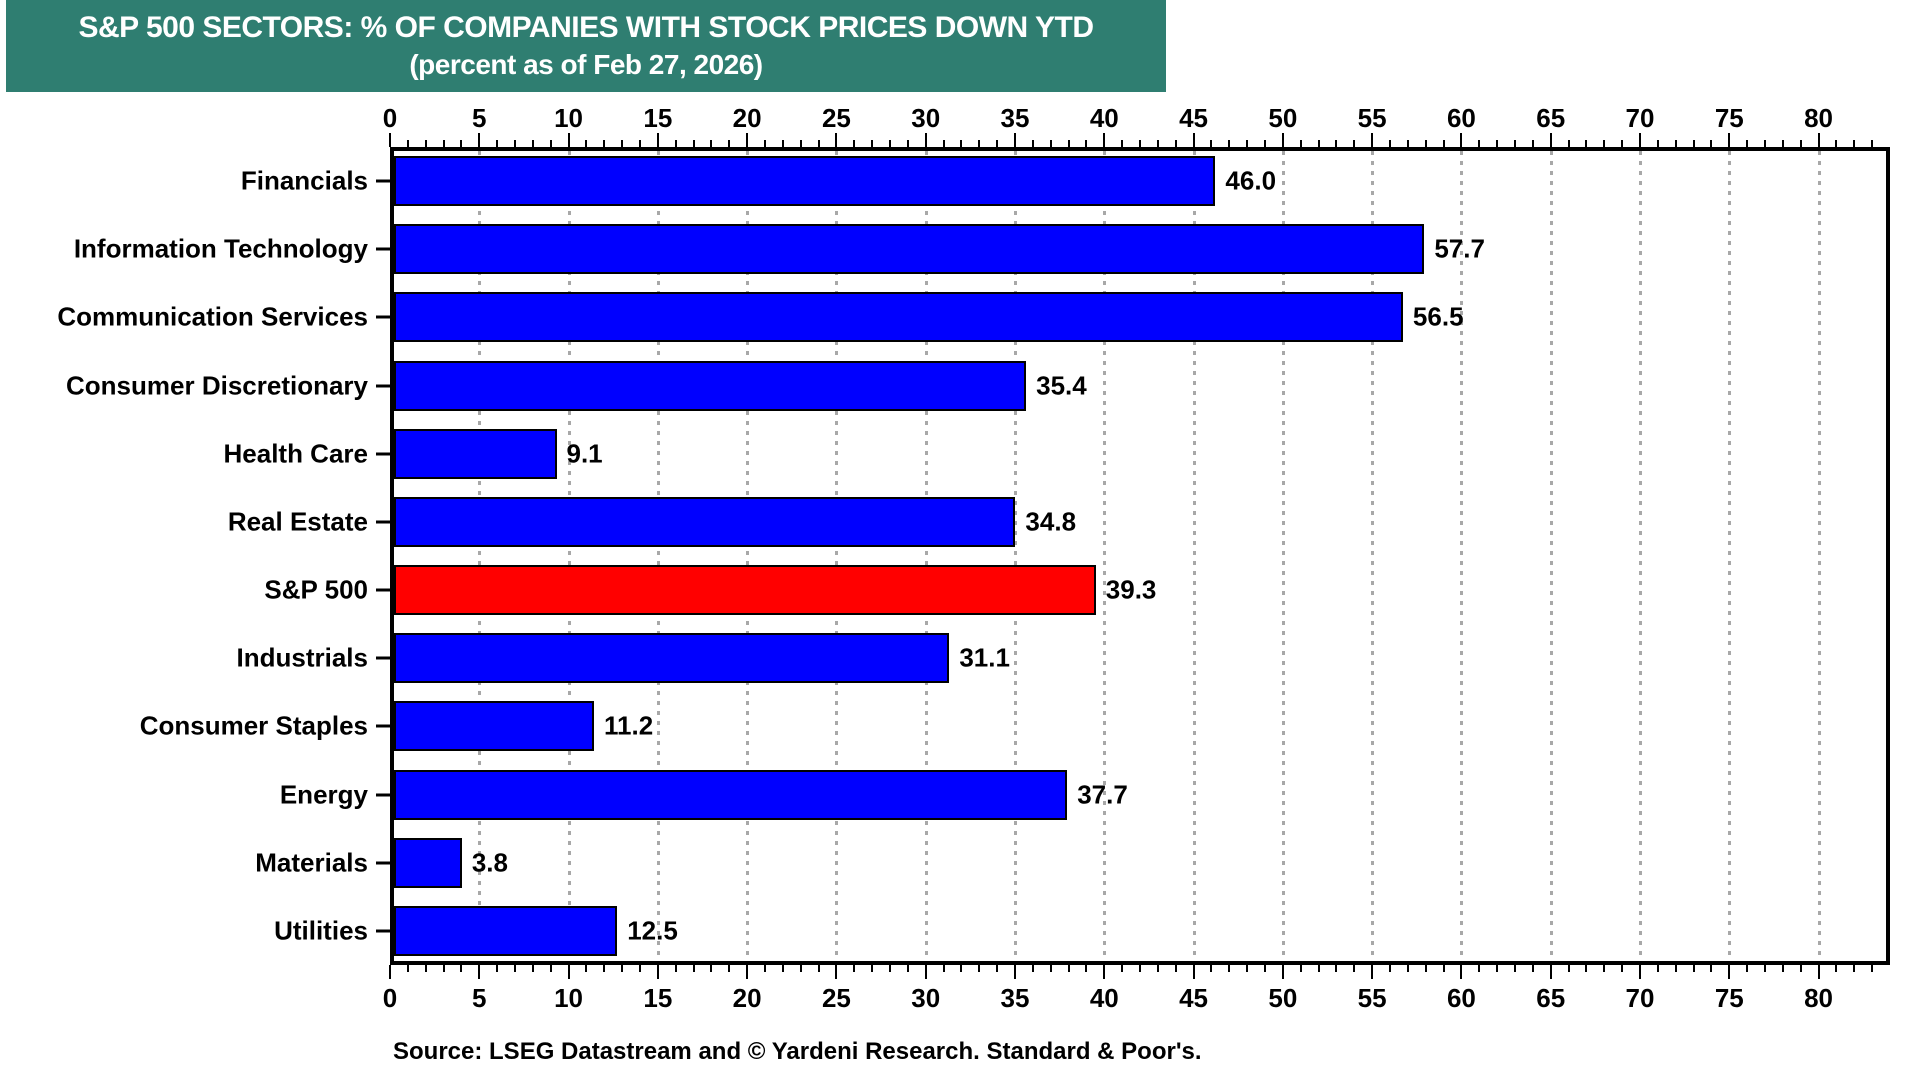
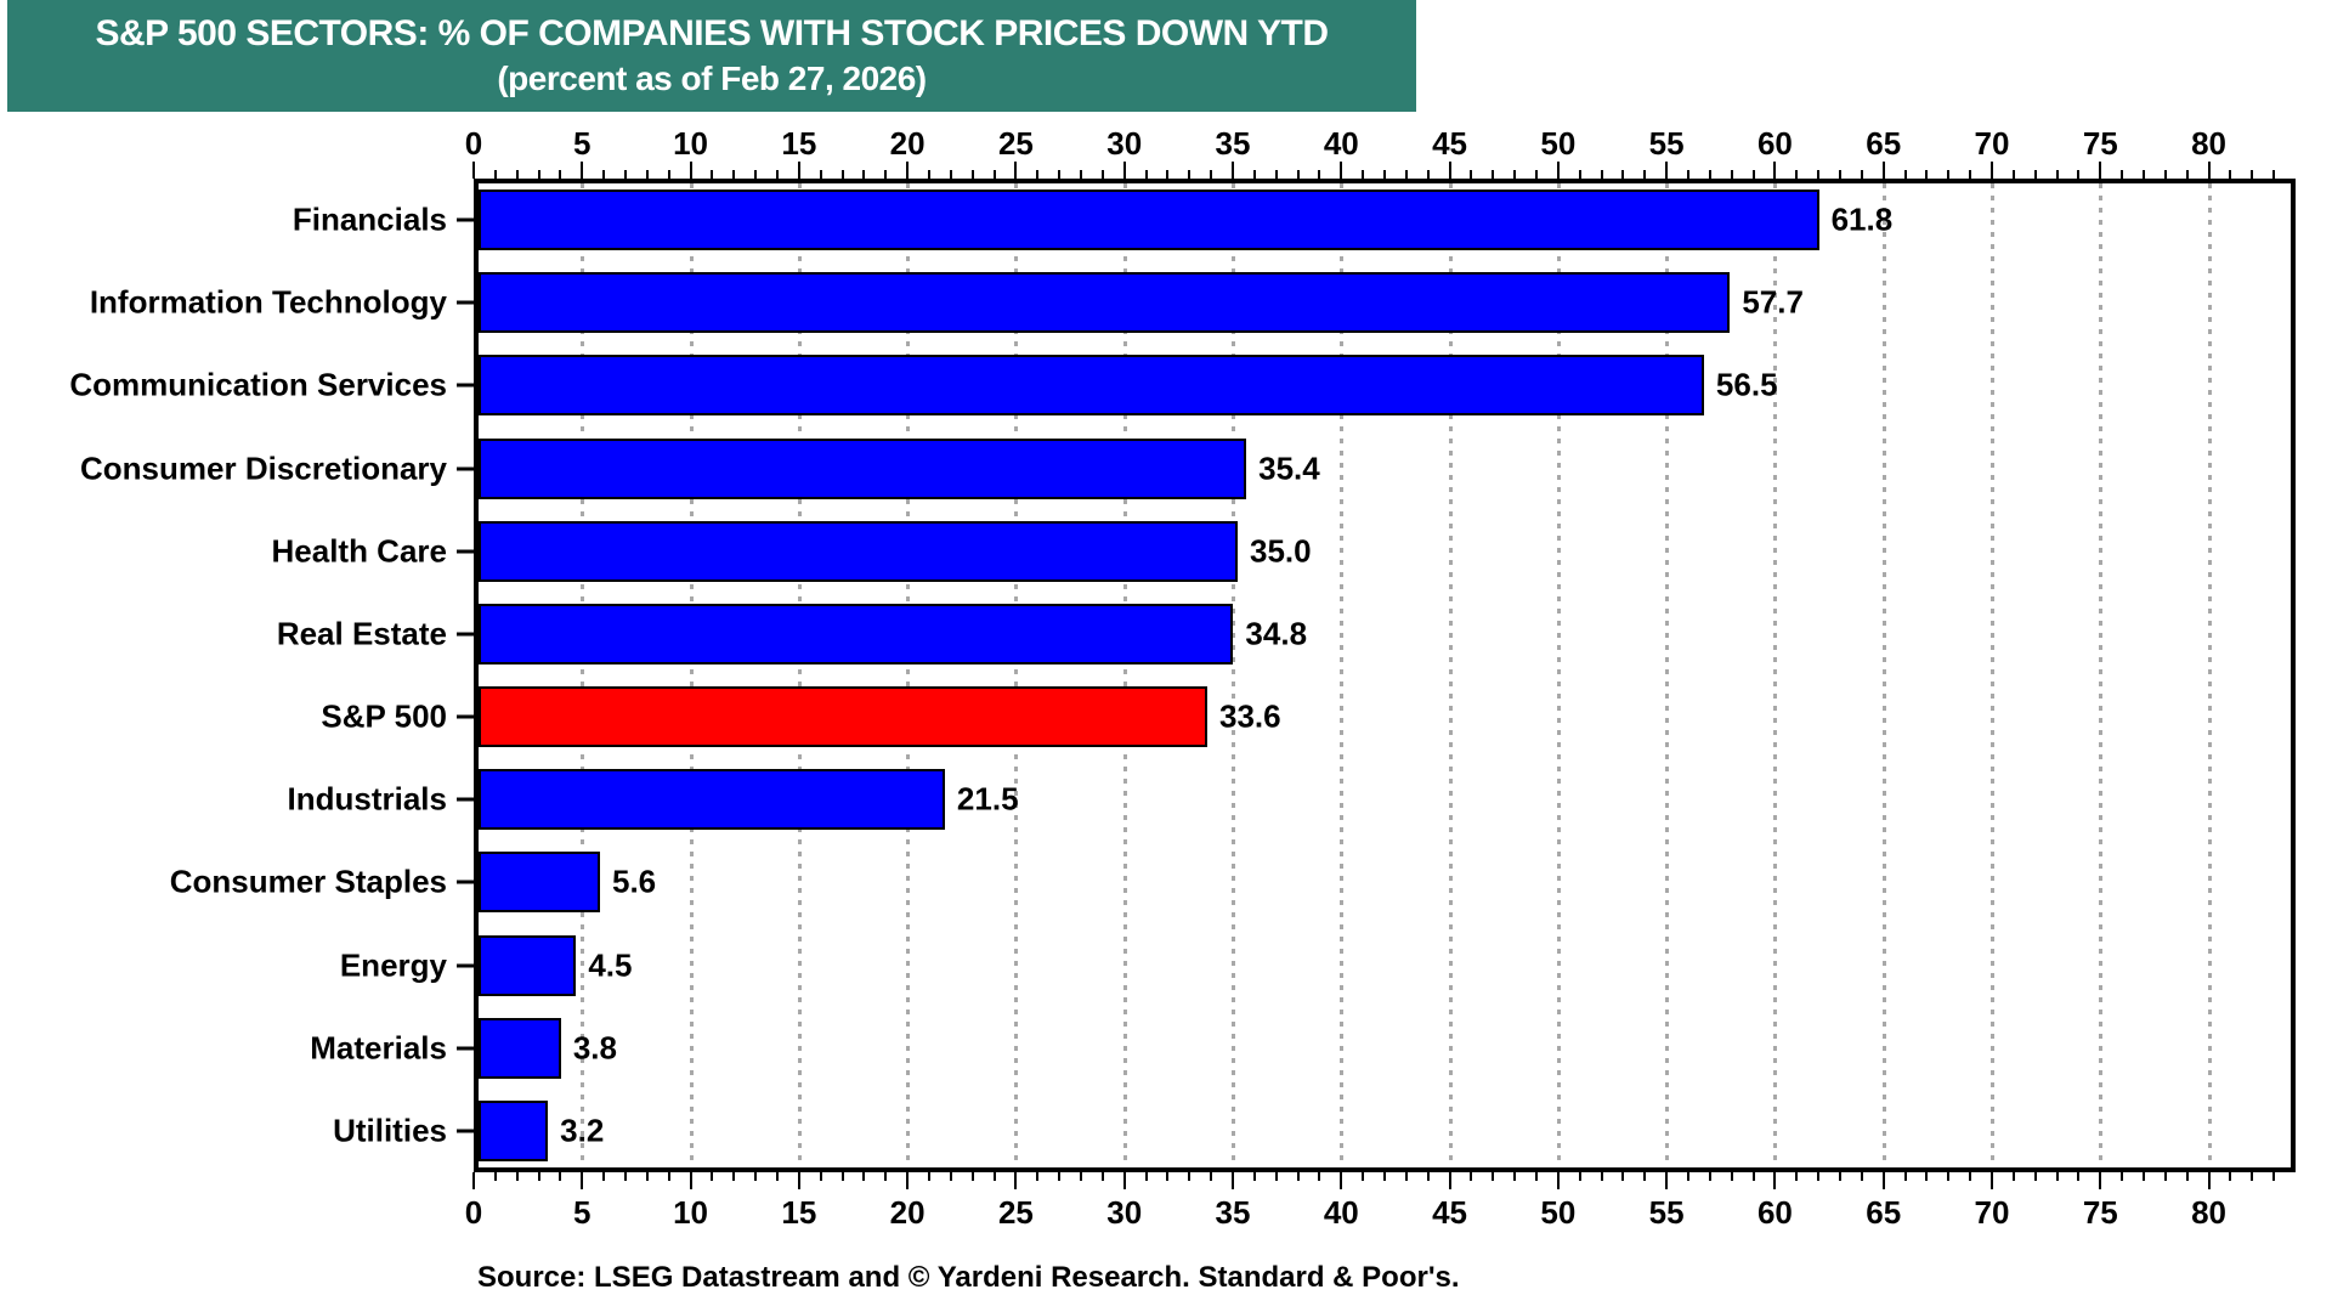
Financials: 46.0 -> 61.8
Health Care: 9.1 -> 35.0
S&P 500: 39.3 -> 33.6
Industrials: 31.1 -> 21.5
Consumer Staples: 11.2 -> 5.6
Energy: 37.7 -> 4.5
Utilities: 12.5 -> 3.2
